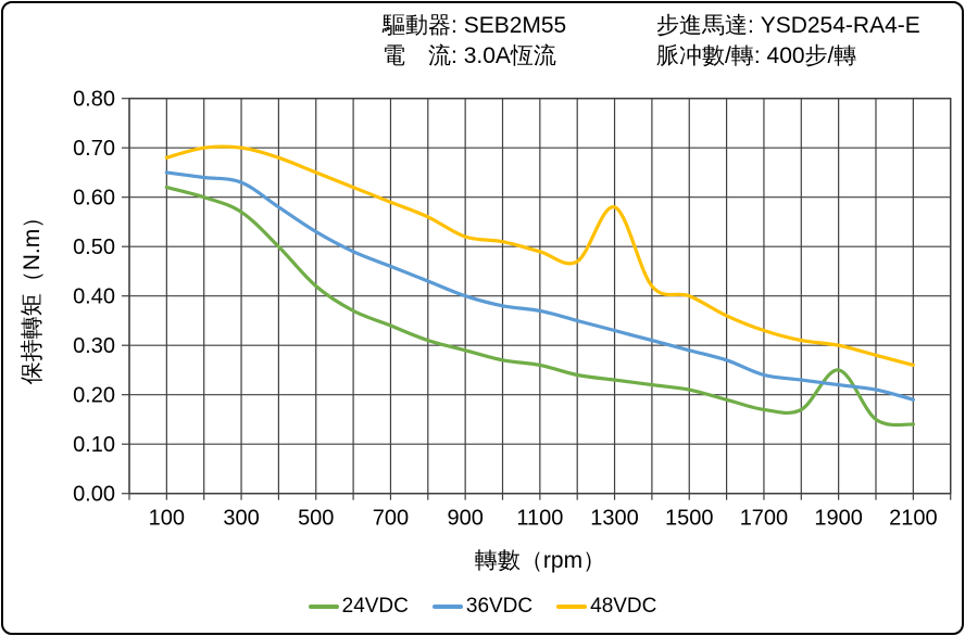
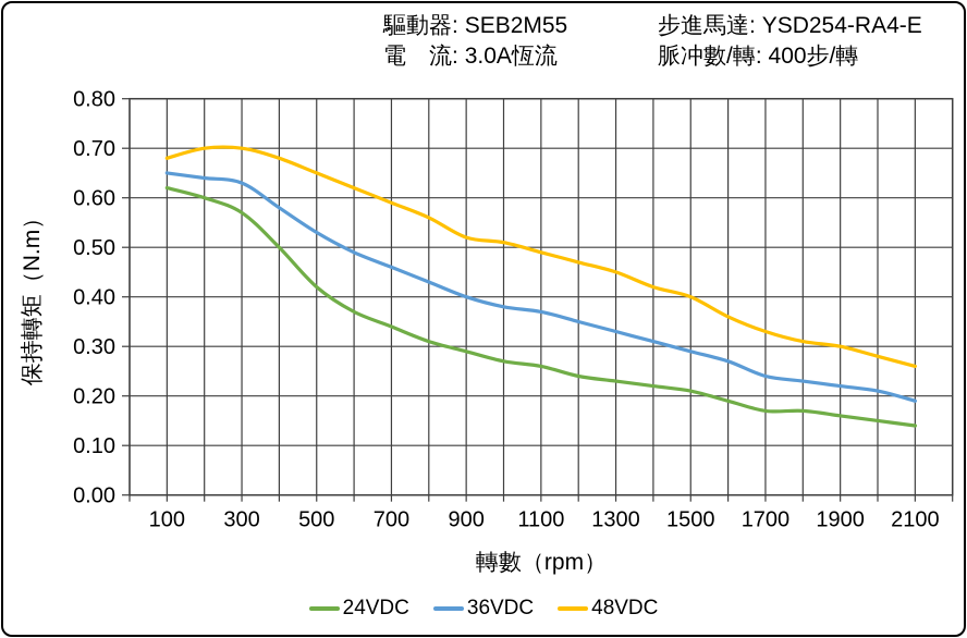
48VDC/1300: 0.58 -> 0.45
24VDC/1900: 0.25 -> 0.16
